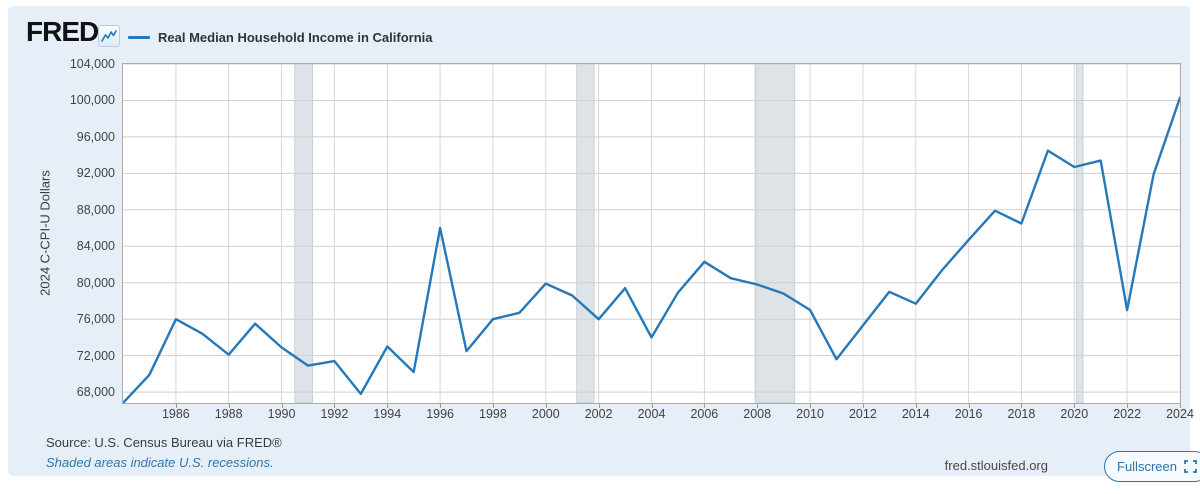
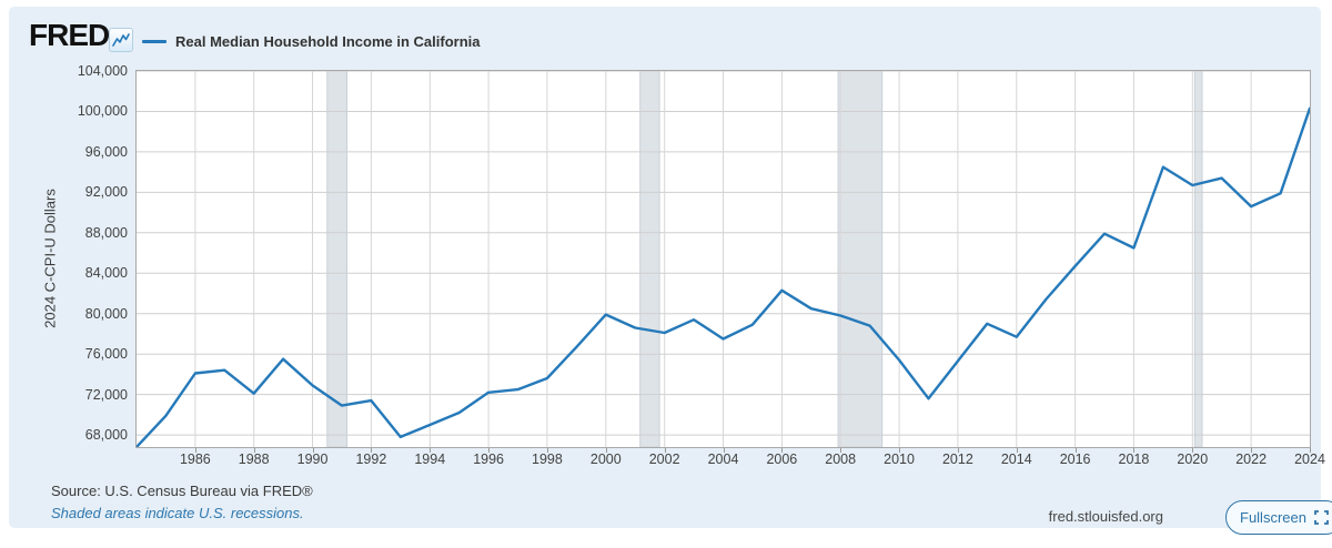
1986: 76000 -> 74000
1994: 73000 -> 69000
1996: 86000 -> 72000
1998: 76000 -> 74000
2002: 76000 -> 78000
2004: 74000 -> 78000
2010: 77000 -> 75000
2022: 77000 -> 91000
